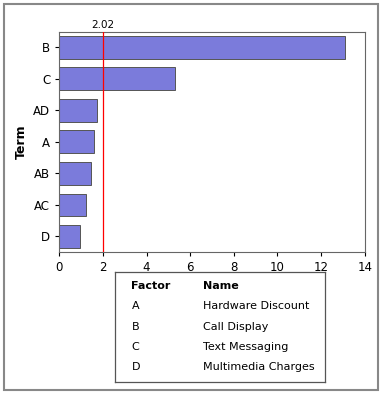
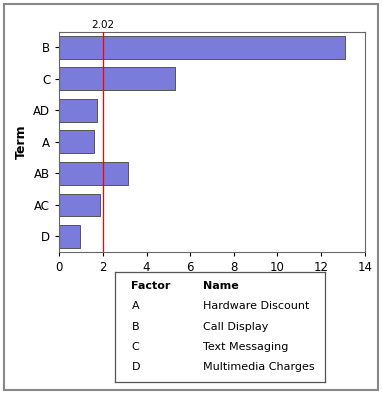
AB: 1.45 -> 3.15
AC: 1.23 -> 1.85
